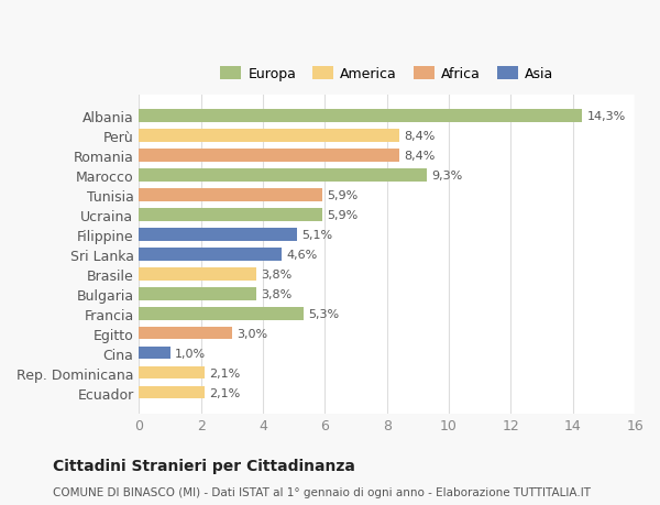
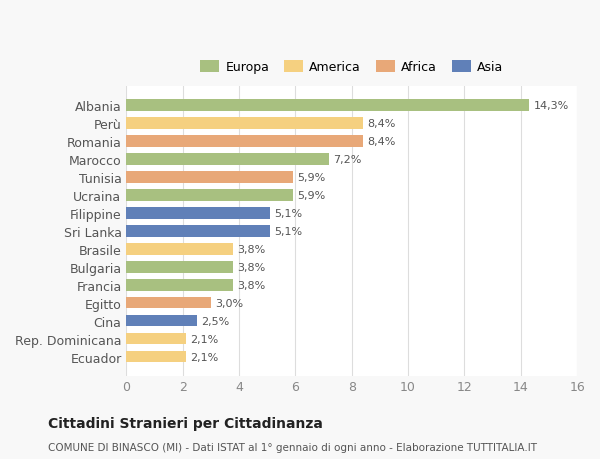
Marocco: 9,3% -> 7,2%
Sri Lanka: 4,6% -> 5,1%
Francia: 5,3% -> 3,8%
Cina: 1,0% -> 2,5%
